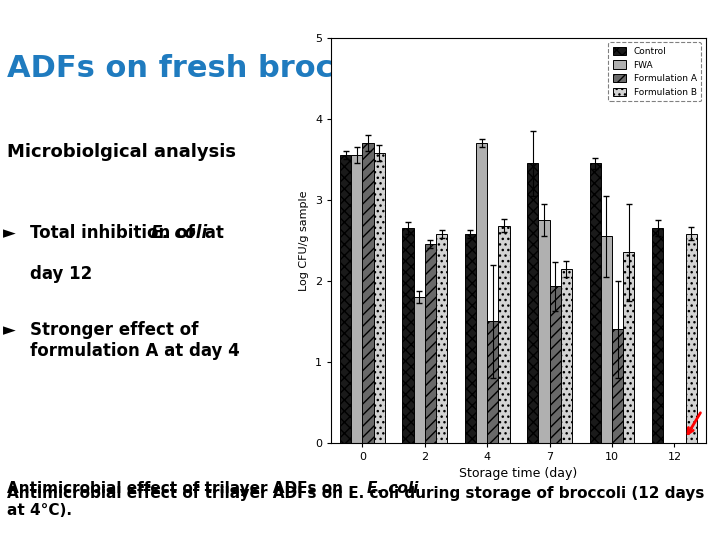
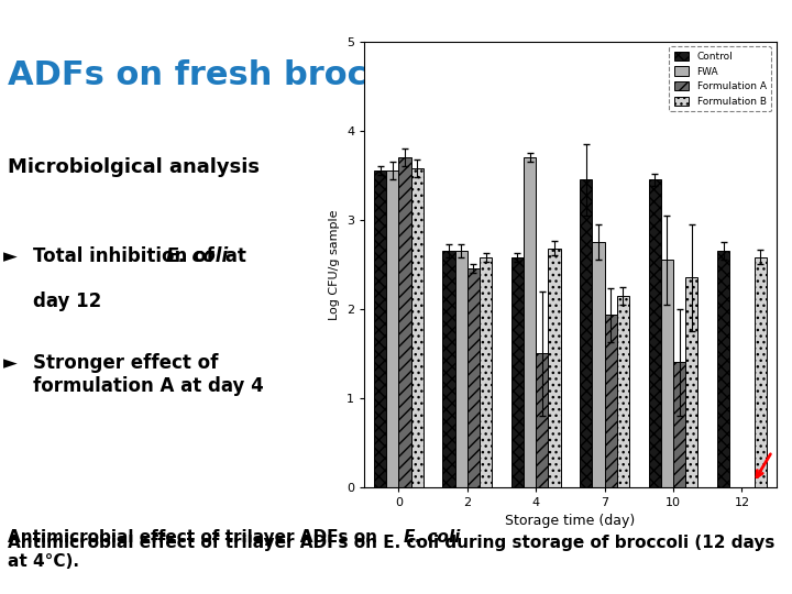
FWA/2: 1.80 -> 2.65
